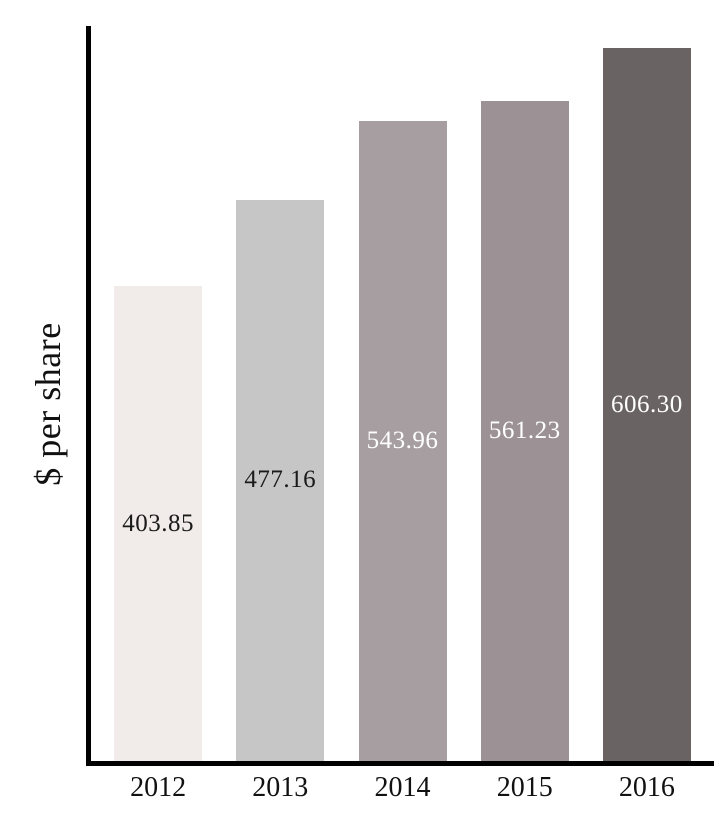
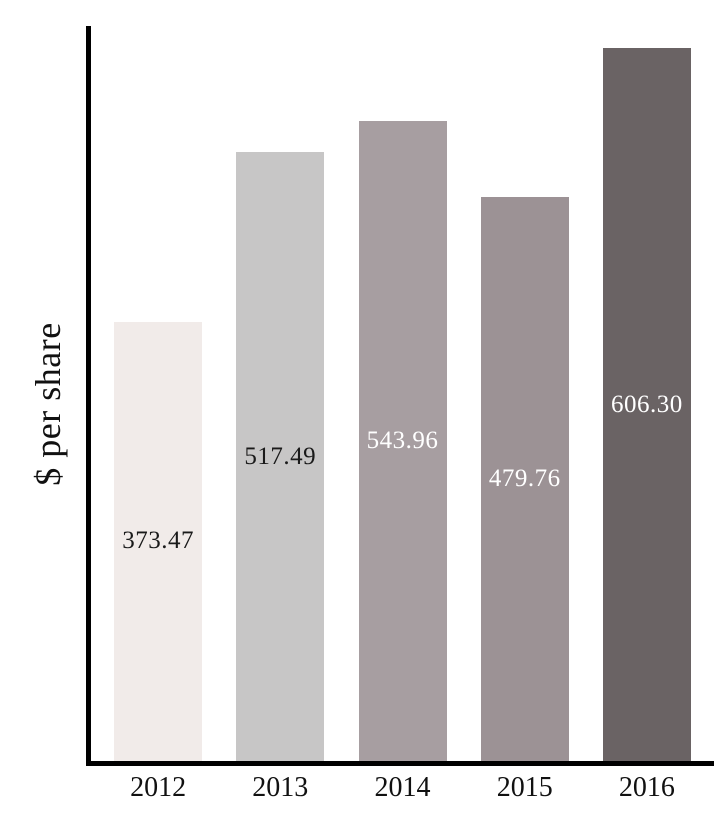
2012: 403.85 -> 373.47
2013: 477.16 -> 517.49
2015: 561.23 -> 479.76
